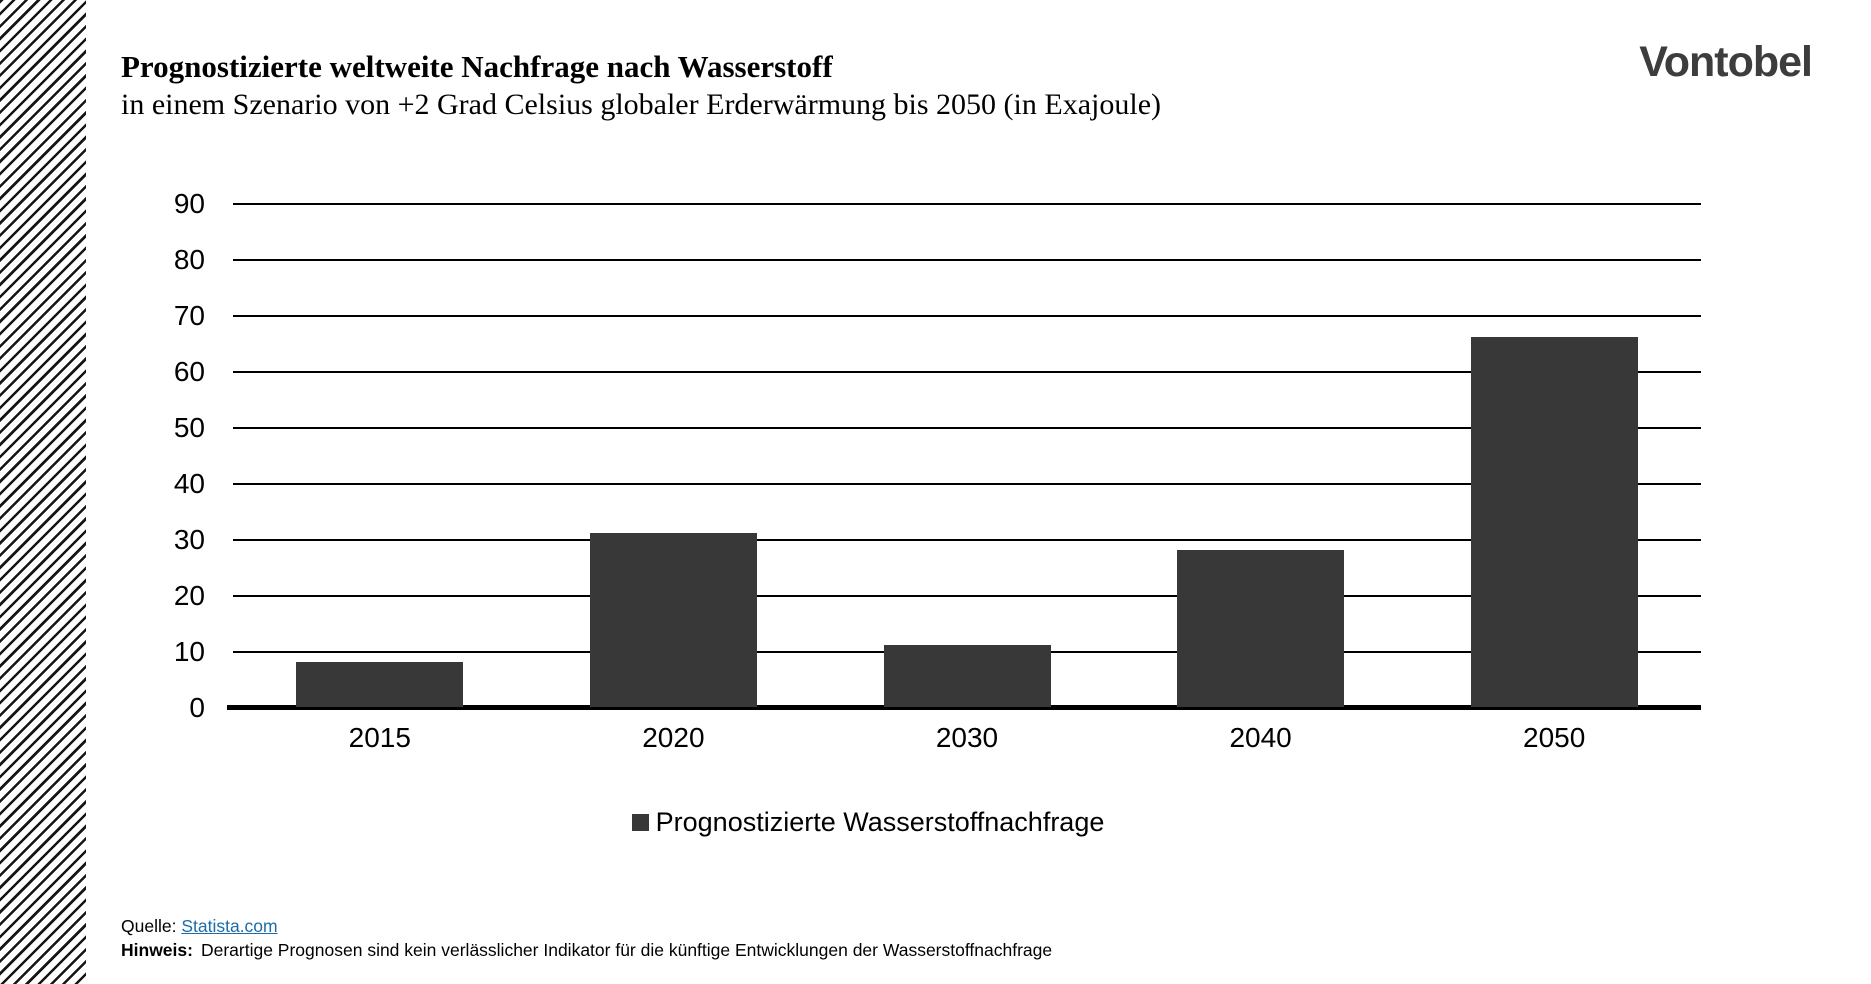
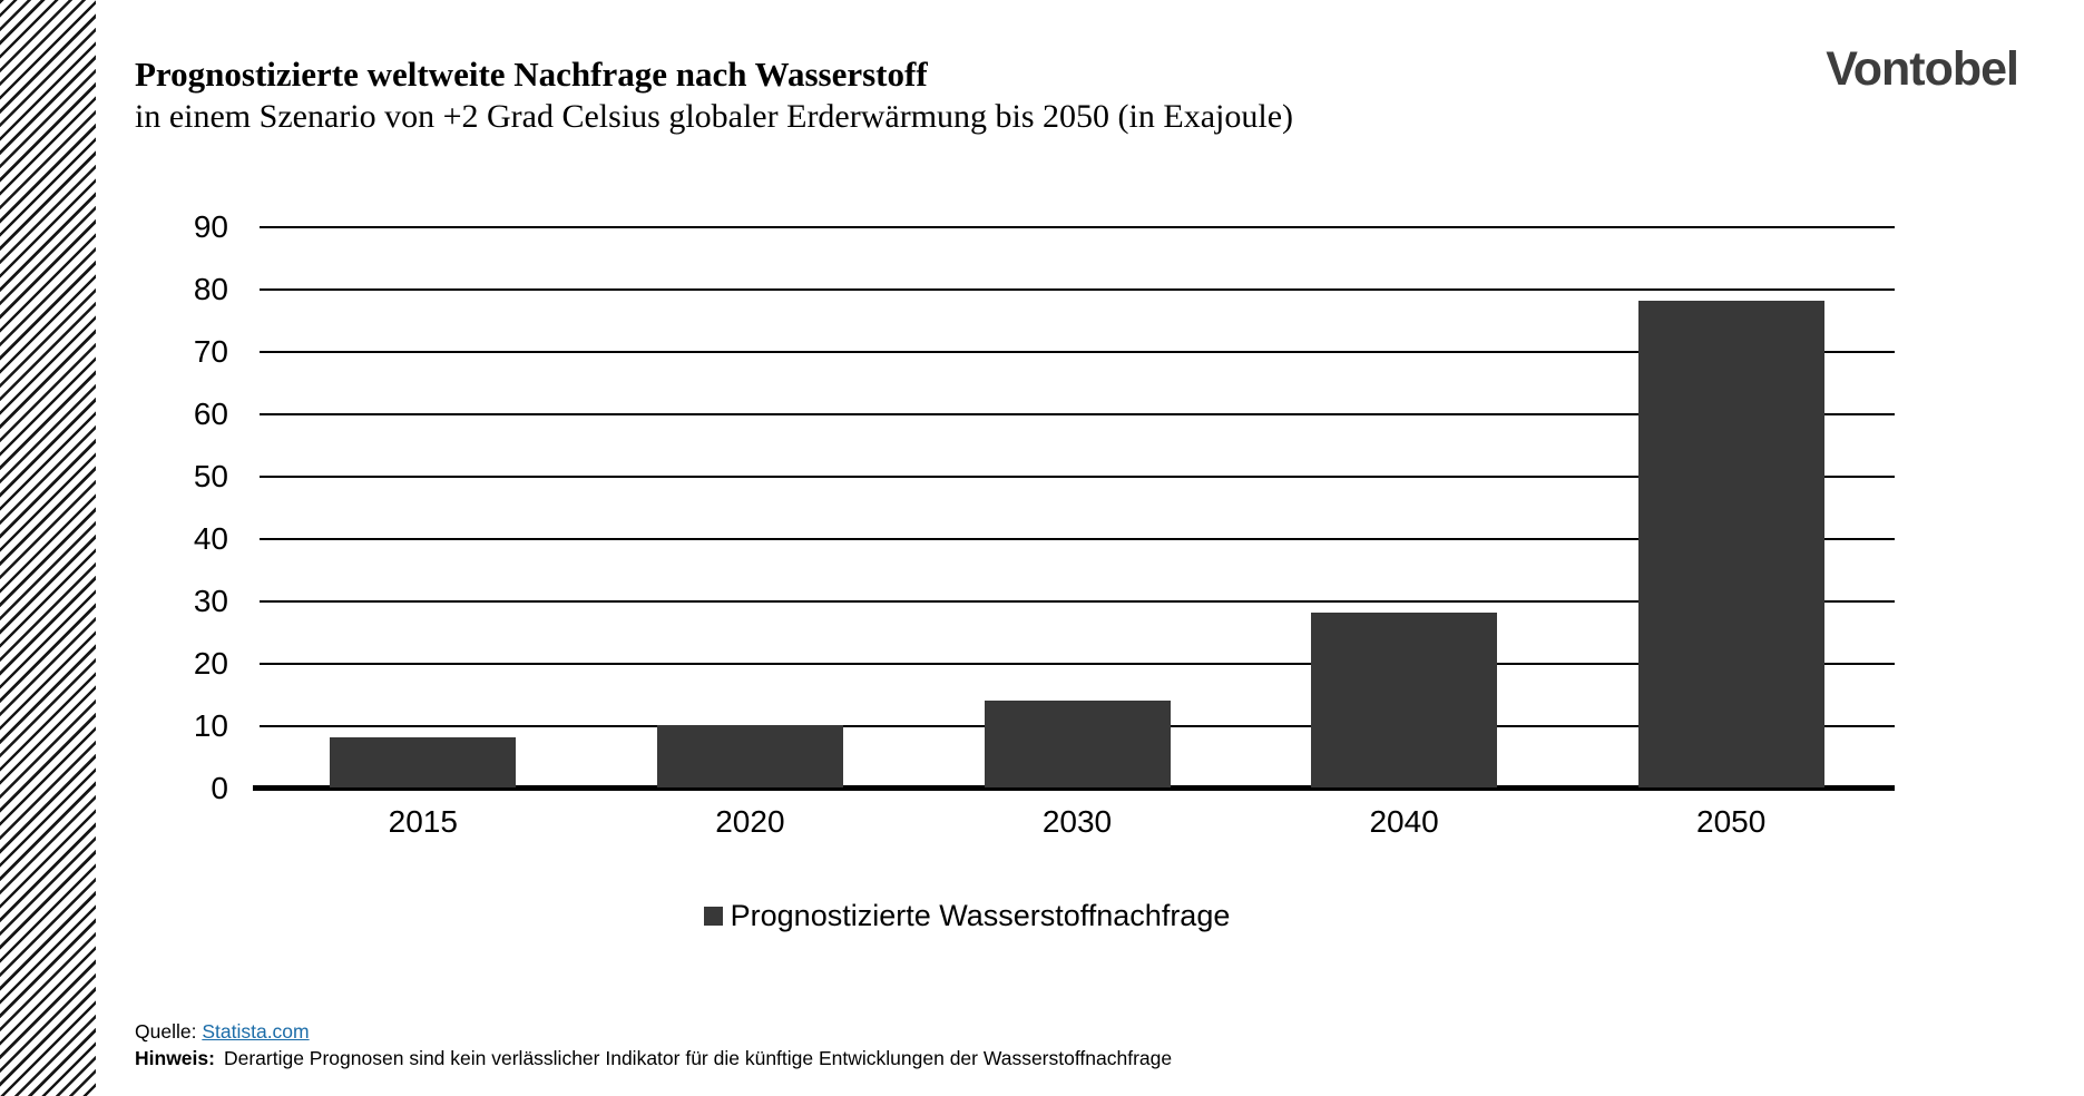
2020: 31 -> 10
2030: 11 -> 14
2050: 66 -> 78
